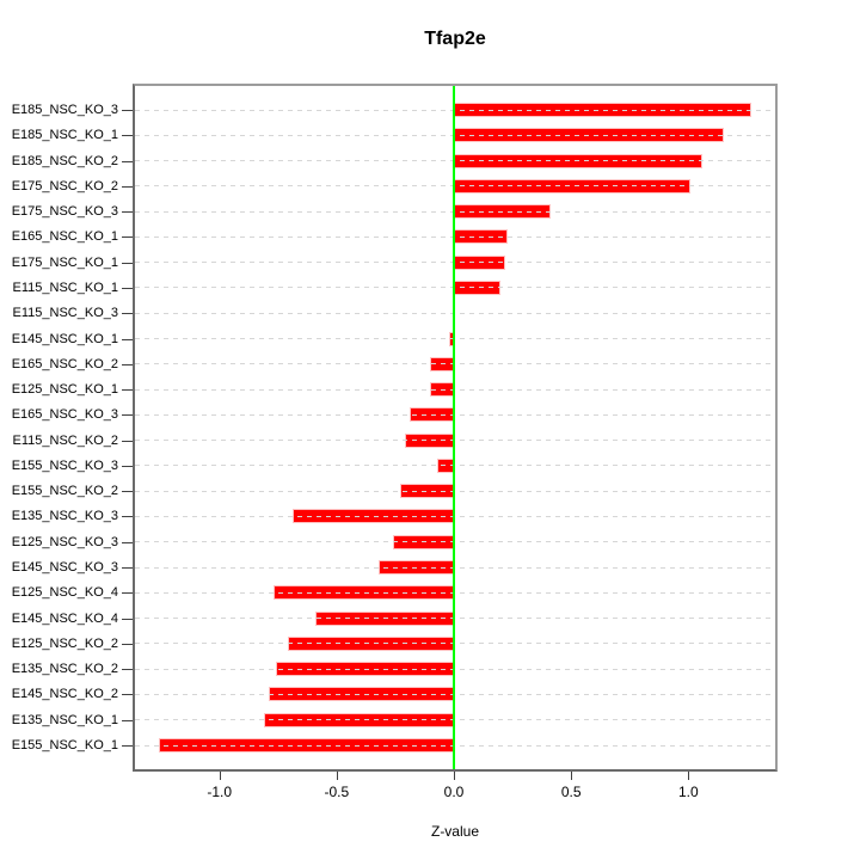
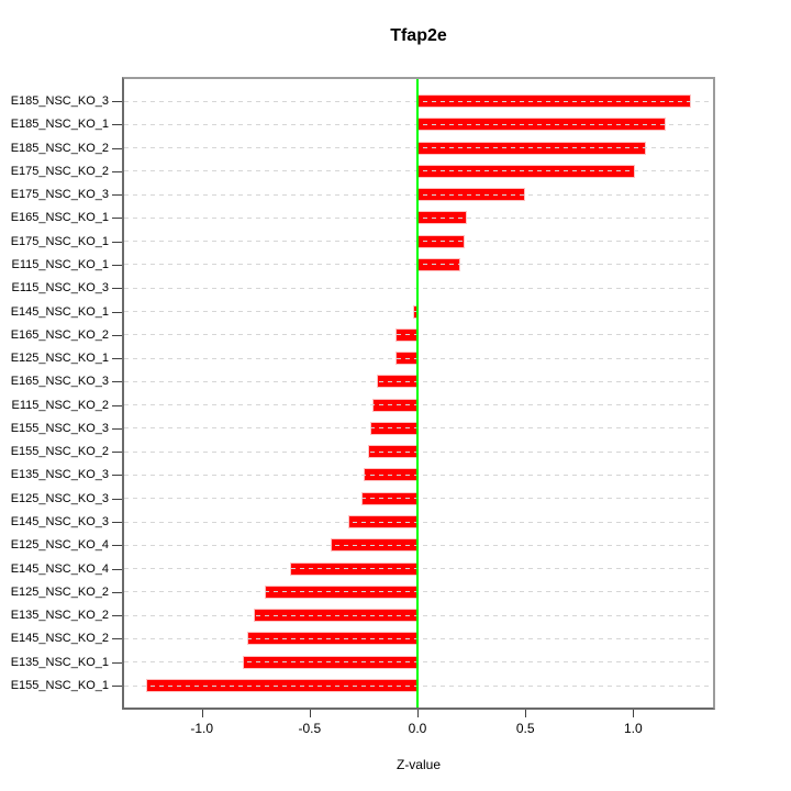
E175_NSC_KO_3: 0.41 -> 0.50
E155_NSC_KO_3: -0.07 -> -0.22
E135_NSC_KO_3: -0.69 -> -0.25
E125_NSC_KO_4: -0.77 -> -0.40
